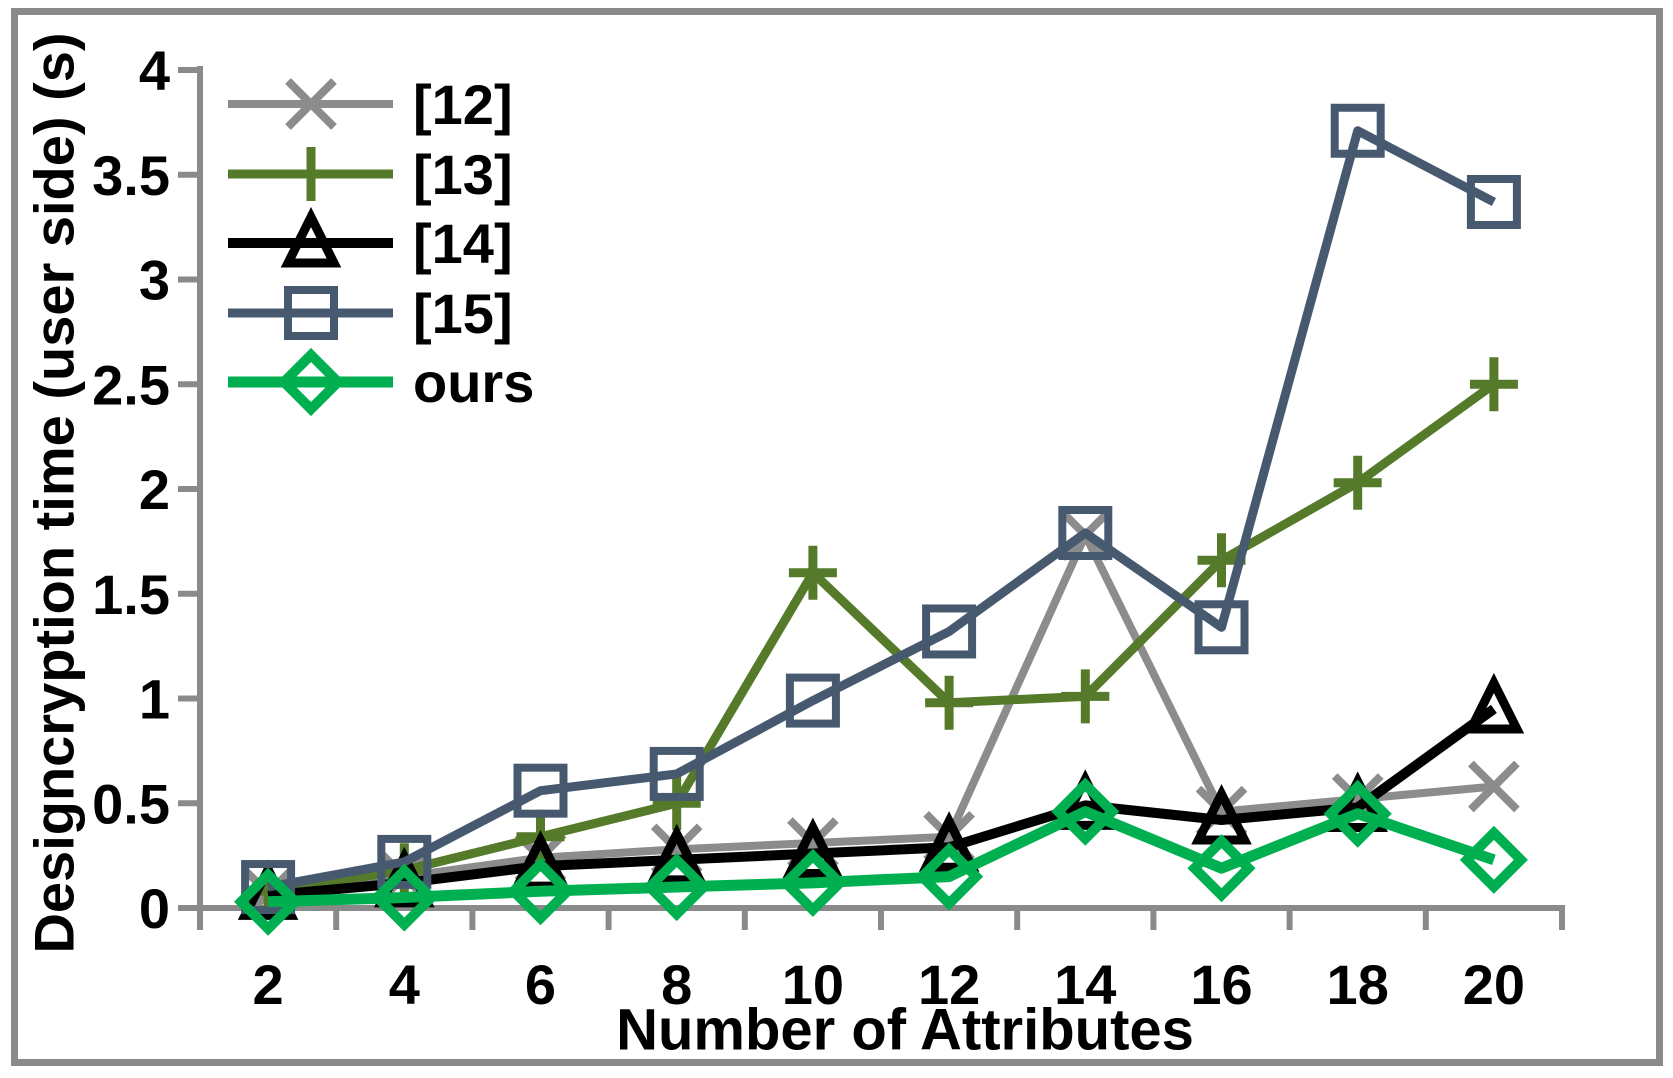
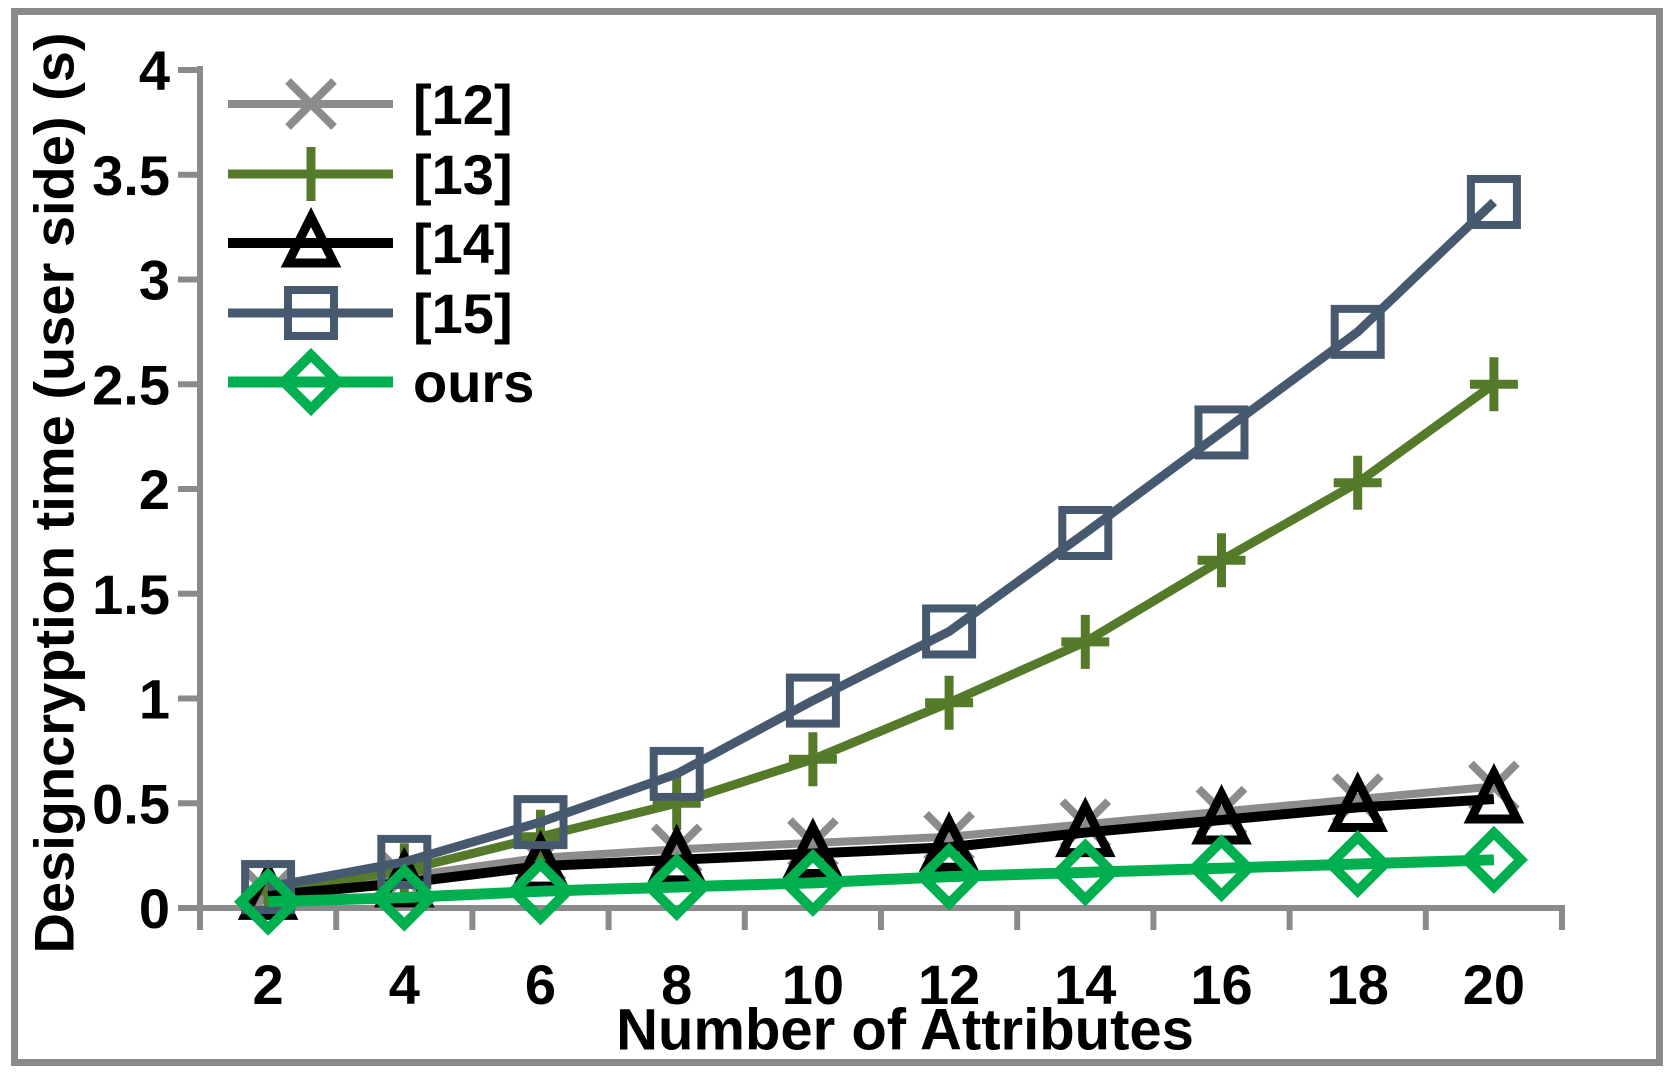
[15]/6: 0.56 -> 0.41
[13]/10: 1.60 -> 0.71
[12]/14: 1.78 -> 0.40
[13]/14: 1.01 -> 1.27
[14]/14: 0.49 -> 0.36
ours/14: 0.46 -> 0.17
[15]/16: 1.34 -> 2.27
[15]/18: 3.71 -> 2.75
ours/18: 0.45 -> 0.21
[14]/20: 0.95 -> 0.52
